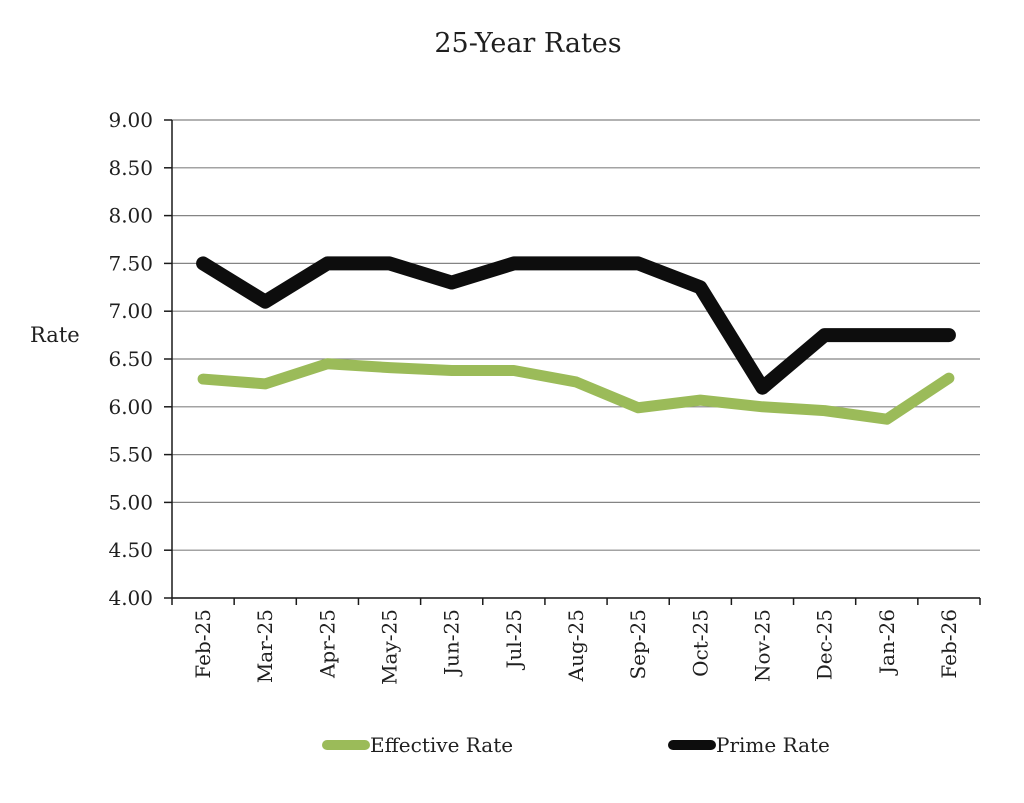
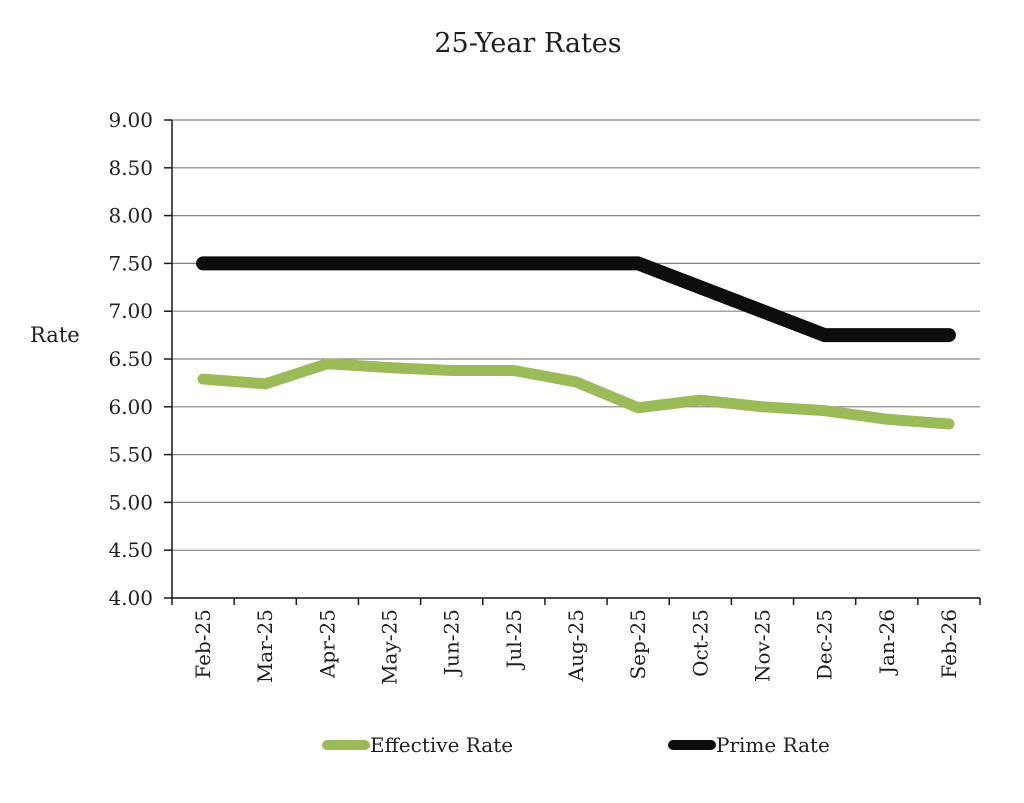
Prime Rate/Mar-25: 7.1 -> 7.5
Prime Rate/Jun-25: 7.3 -> 7.5
Prime Rate/Nov-25: 6.2 -> 7.0
Effective Rate/Feb-26: 6.3 -> 5.8
